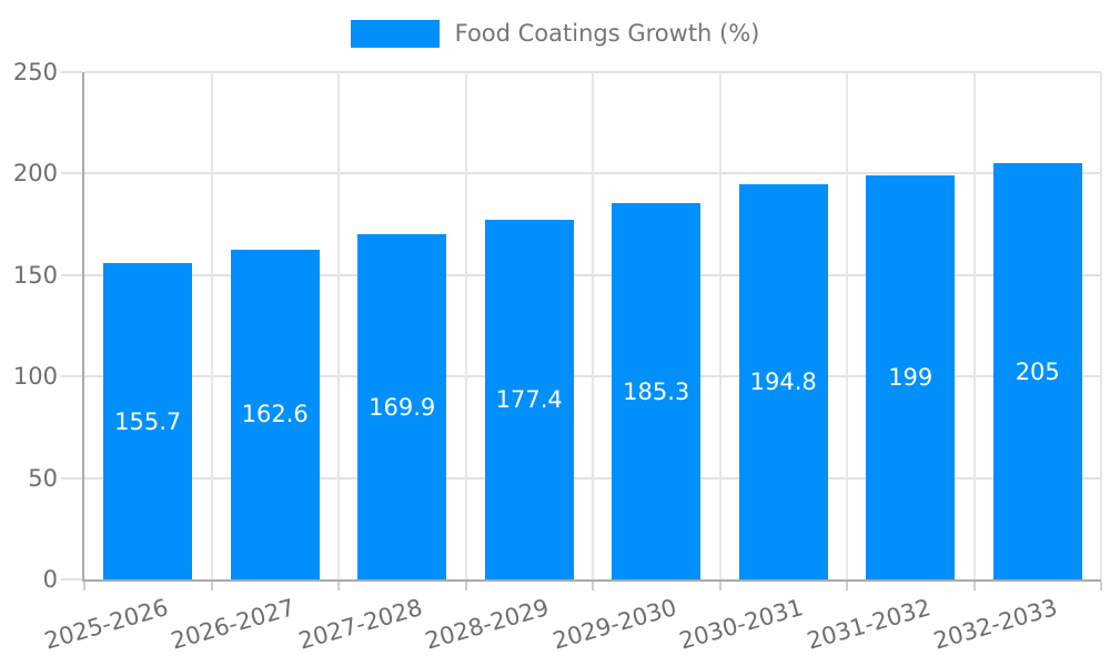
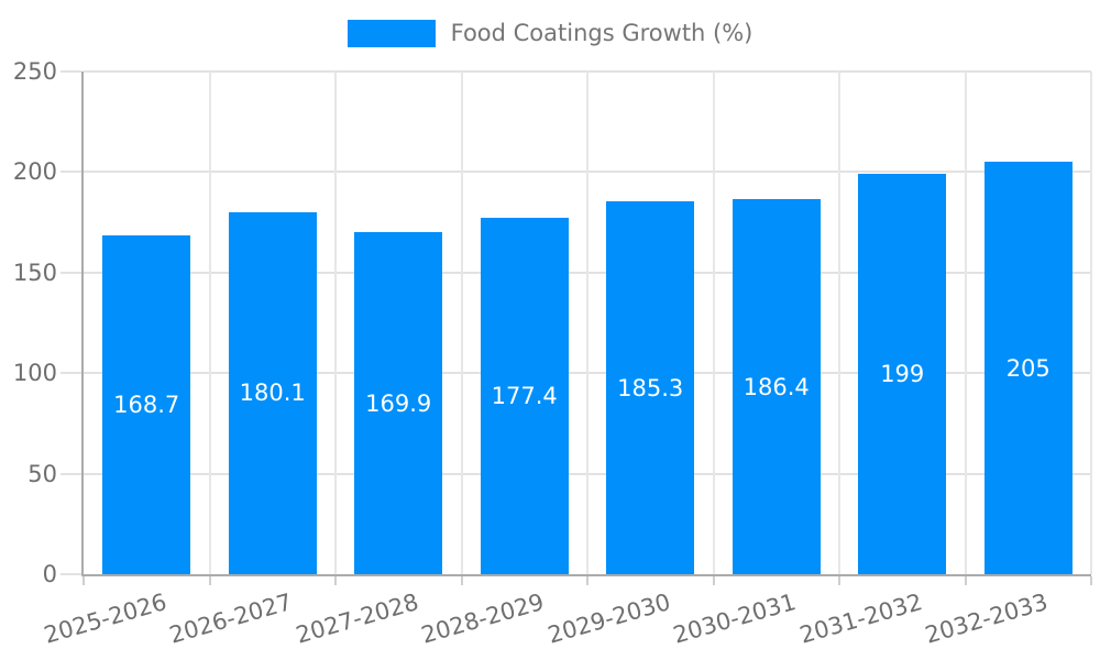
2025-2026: 155.7 -> 168.7
2026-2027: 162.6 -> 180.1
2030-2031: 194.8 -> 186.4
